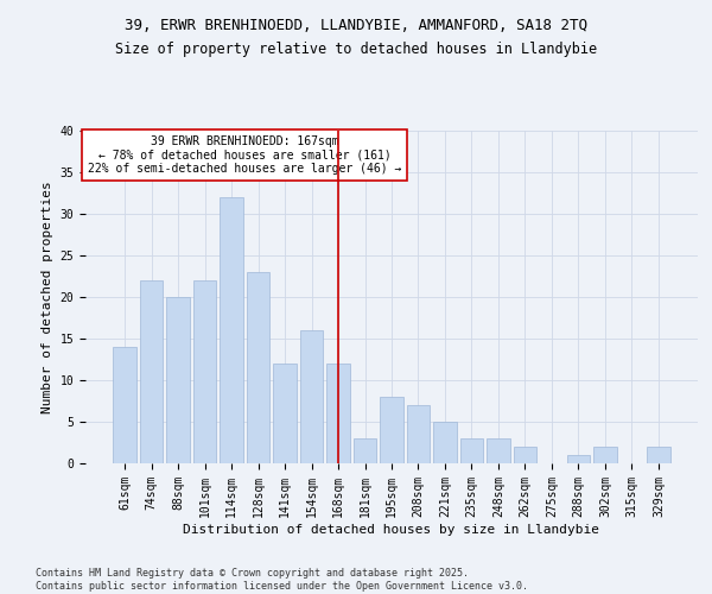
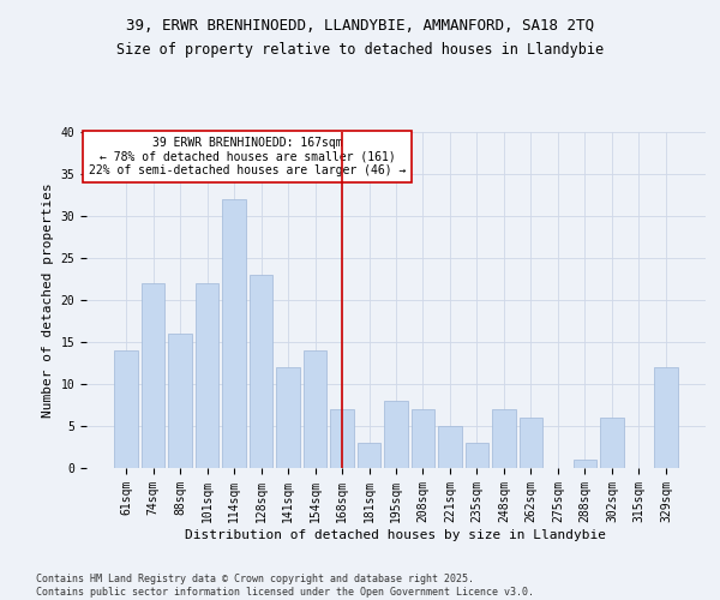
88sqm: 20 -> 16
154sqm: 16 -> 14
168sqm: 12 -> 7
248sqm: 3 -> 7
262sqm: 2 -> 6
302sqm: 2 -> 6
329sqm: 2 -> 12
